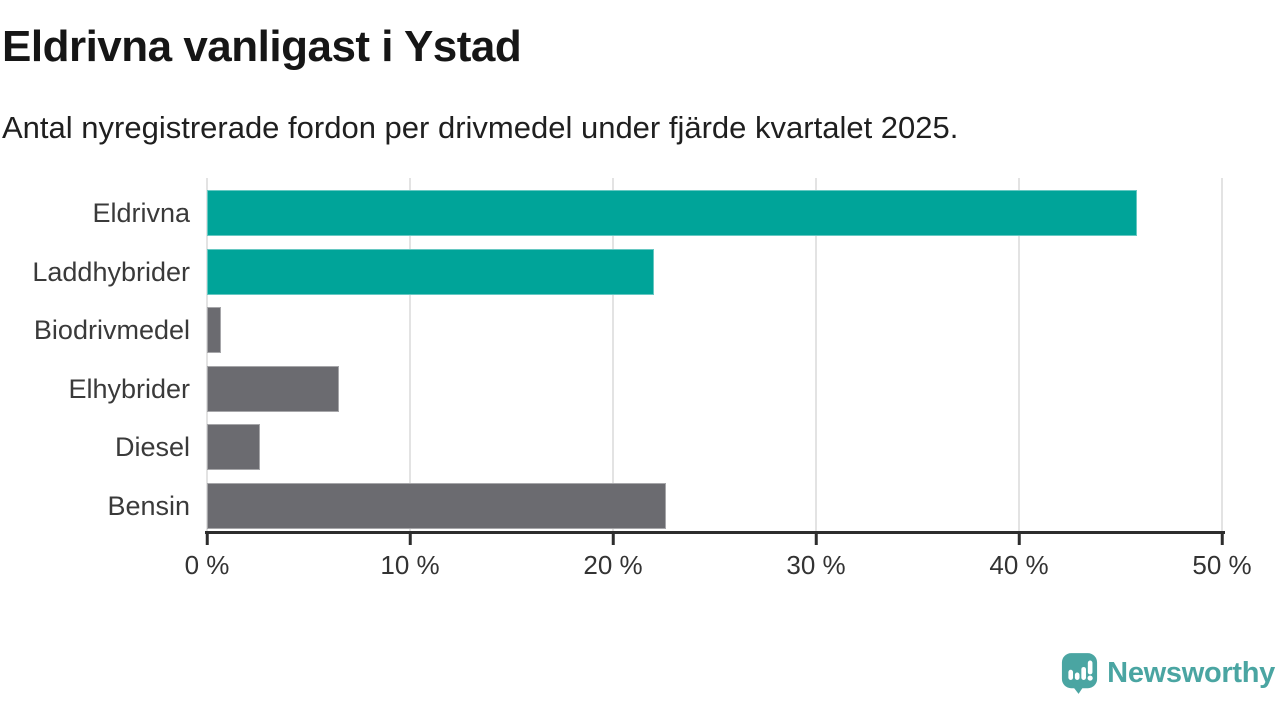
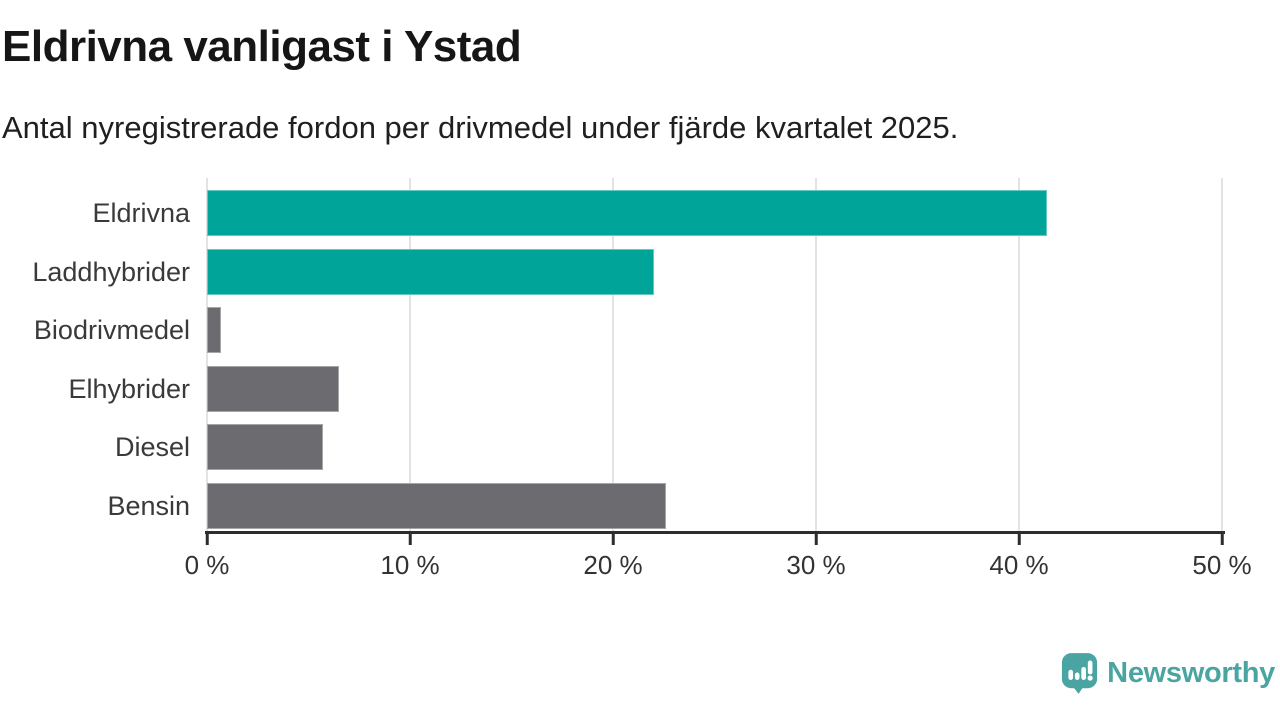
Eldrivna: 45.8% -> 41.4%
Diesel: 2.6% -> 5.7%
